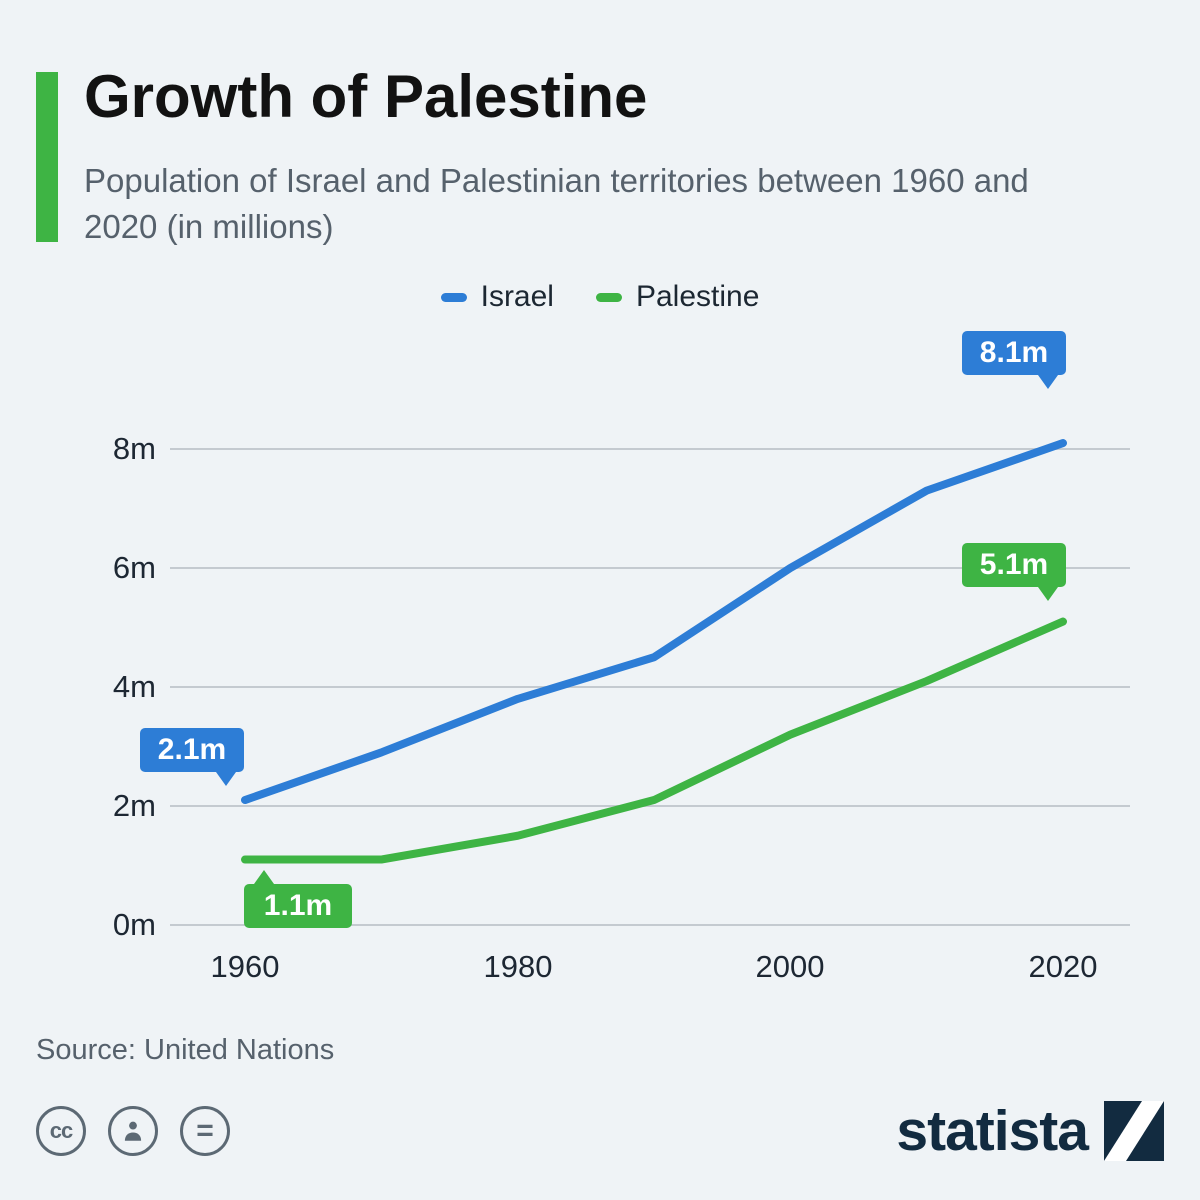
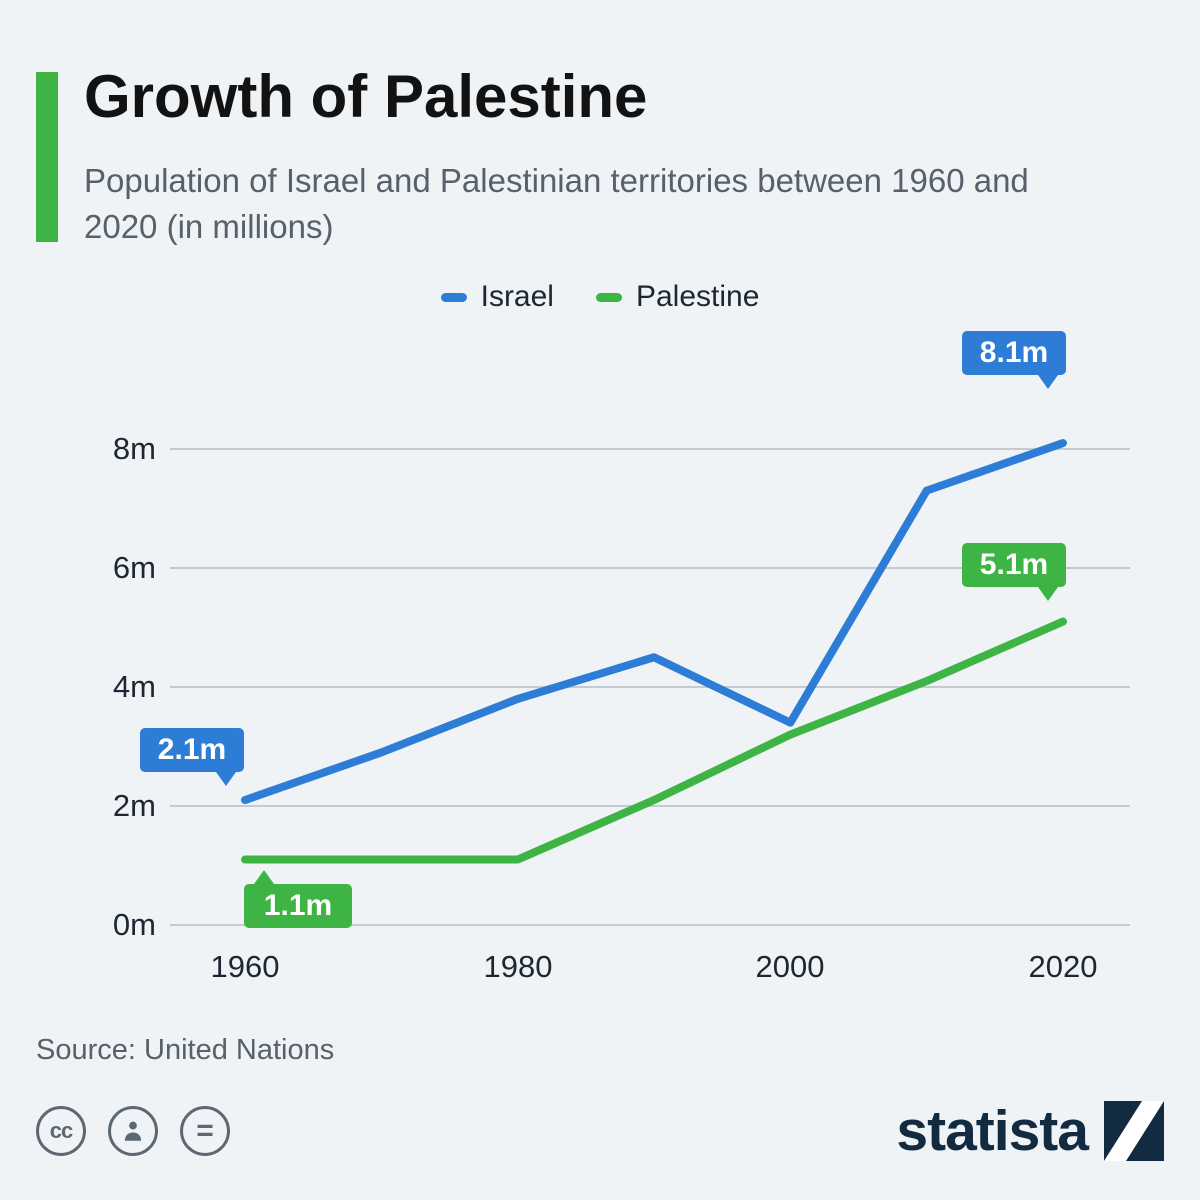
Palestine/1980: 1.5m -> 1.1m
Israel/2000: 6.0m -> 3.4m
